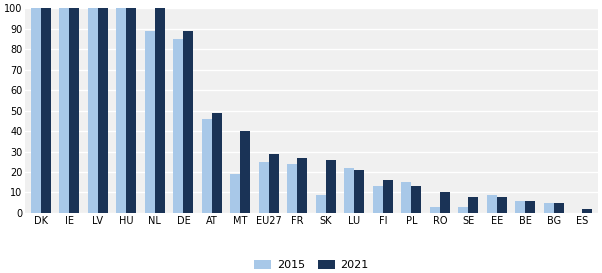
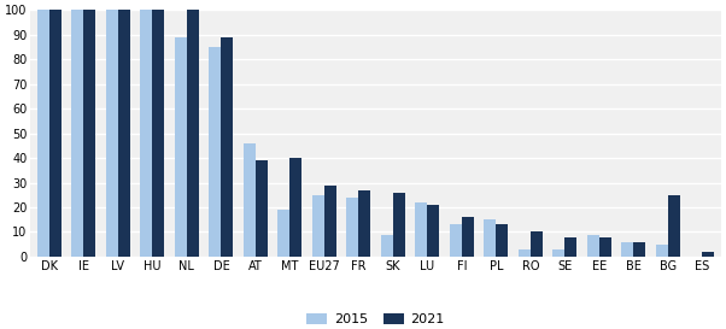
2021/AT: 49 -> 39
2021/BG: 5 -> 25
